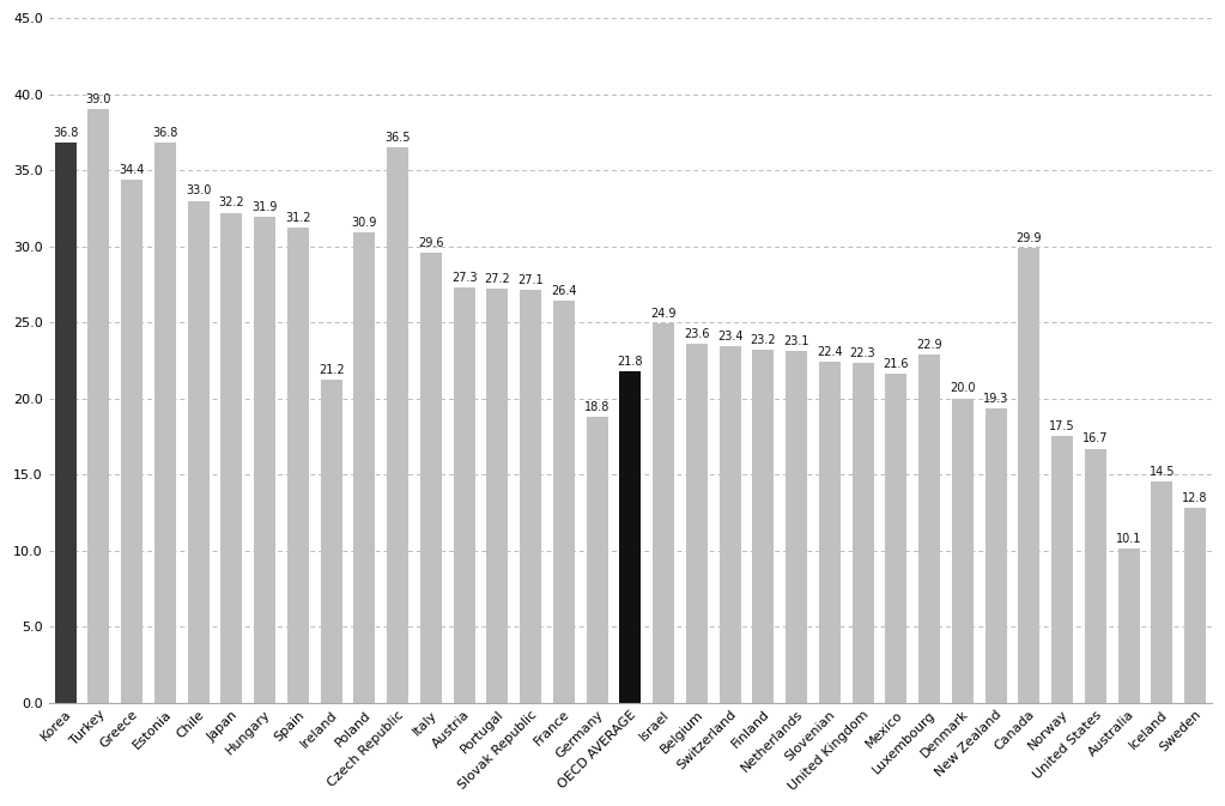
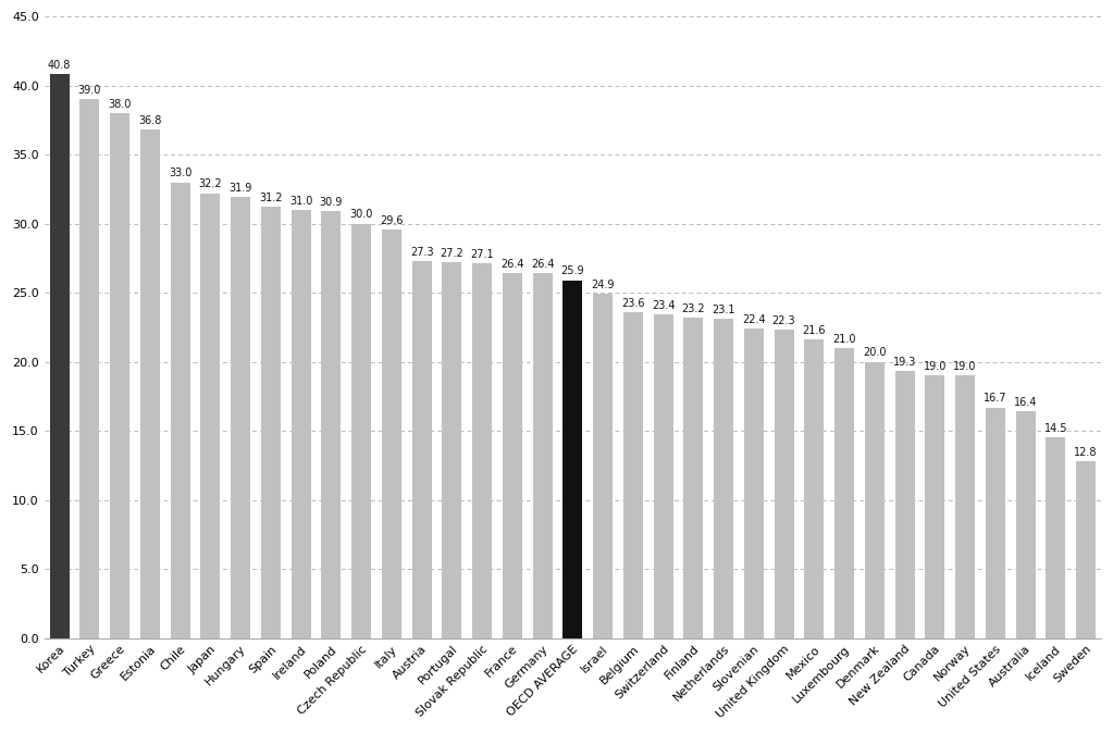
Korea: 36.8 -> 40.8
Greece: 34.4 -> 38.0
Ireland: 21.2 -> 31.0
Czech Republic: 36.5 -> 30.0
Germany: 18.8 -> 26.4
OECD AVERAGE: 21.8 -> 25.9
Luxembourg: 22.9 -> 21.0
Canada: 29.9 -> 19.0
Norway: 17.5 -> 19.0
Australia: 10.1 -> 16.4
